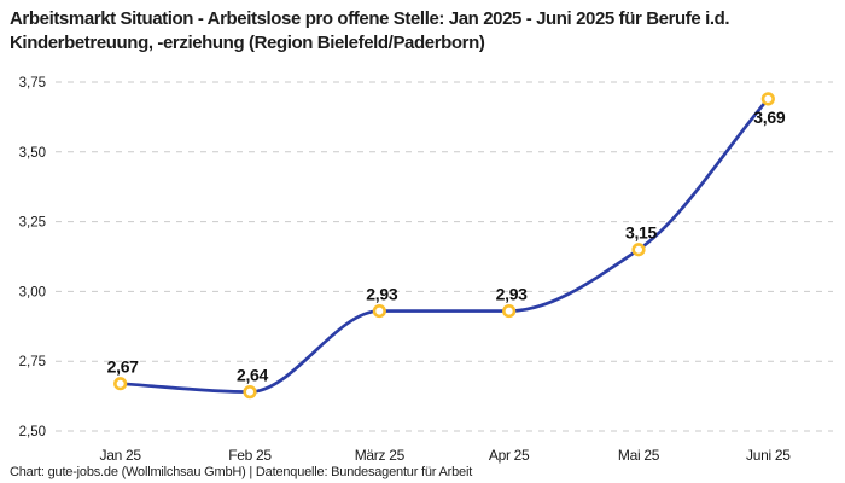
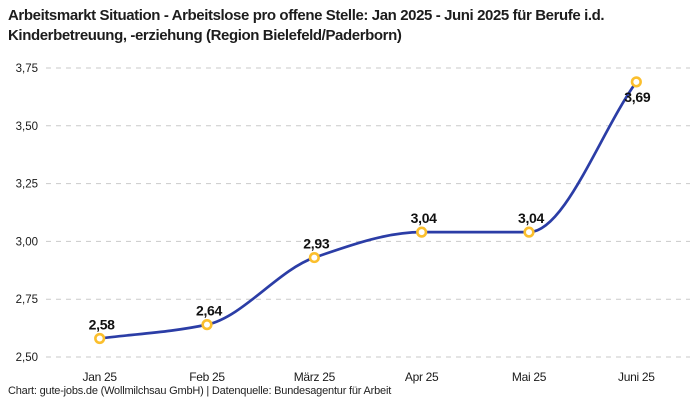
Jan 25: 2,67 -> 2,58
Apr 25: 2,93 -> 3,04
Mai 25: 3,15 -> 3,04
